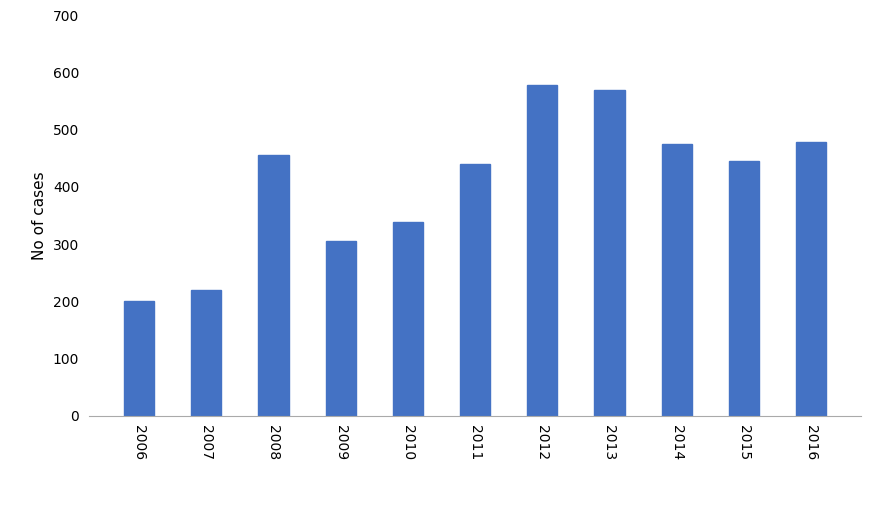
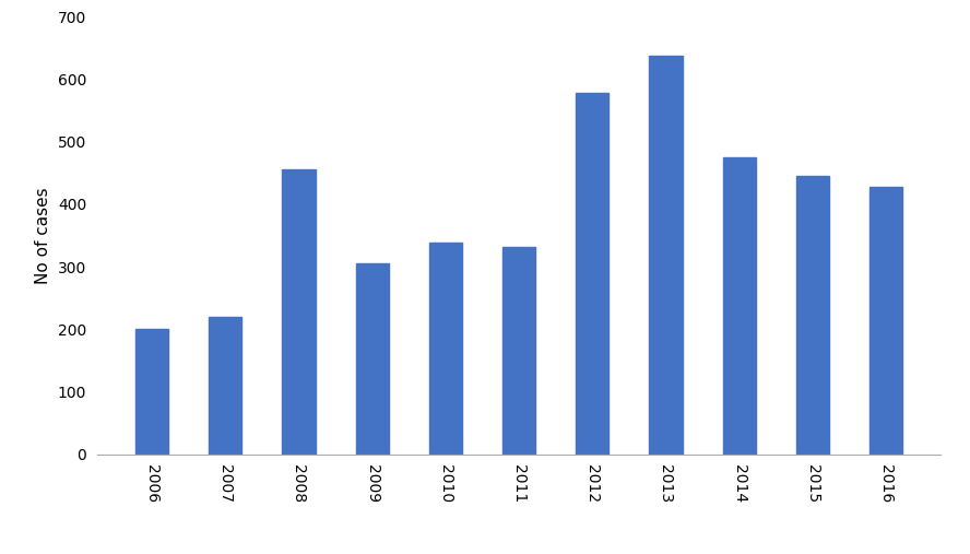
2011: 440 -> 332
2013: 570 -> 638
2016: 478 -> 428
